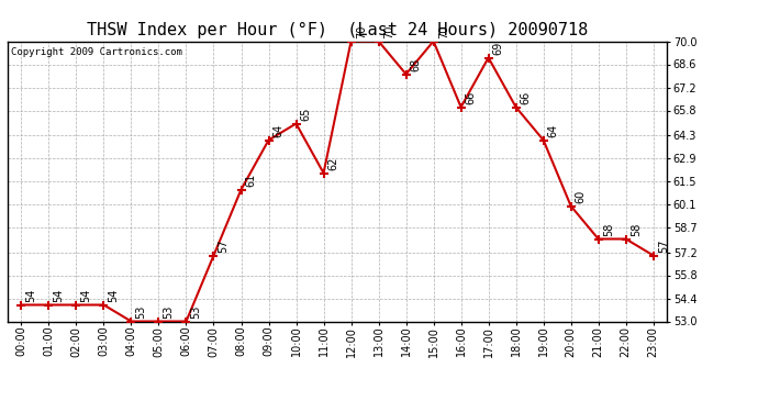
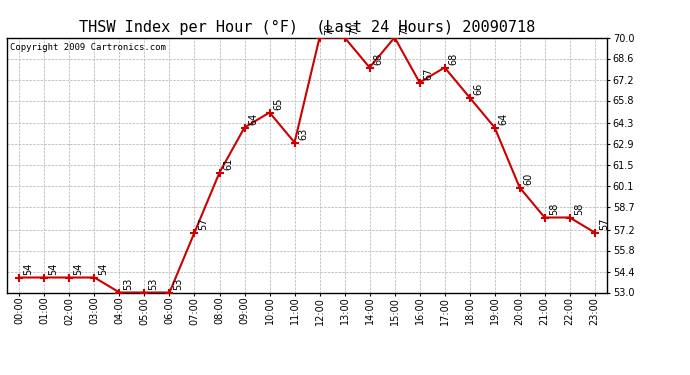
11:00: 62 -> 63
16:00: 66 -> 67
17:00: 69 -> 68
